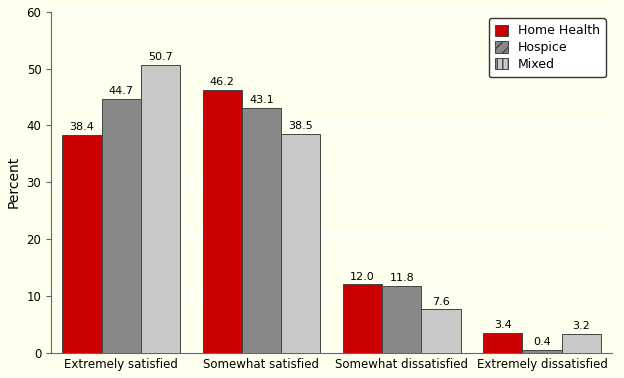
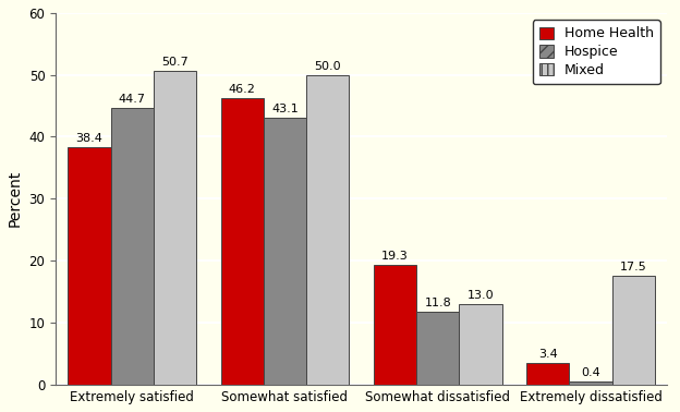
Mixed/Somewhat satisfied: 38.5 -> 50.0
Home Health/Somewhat dissatisfied: 12.0 -> 19.3
Mixed/Somewhat dissatisfied: 7.6 -> 13.0
Mixed/Extremely dissatisfied: 3.2 -> 17.5
